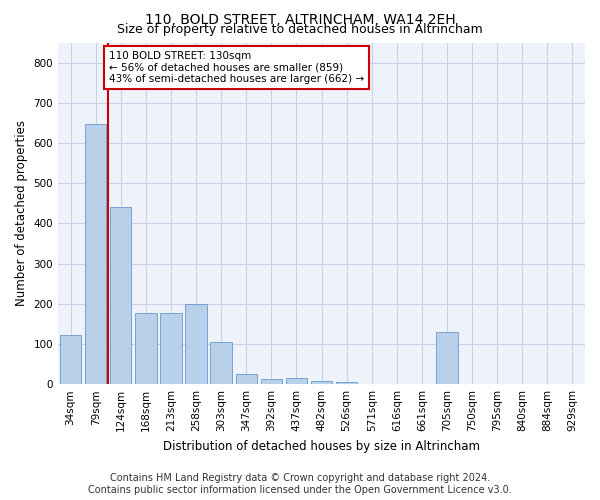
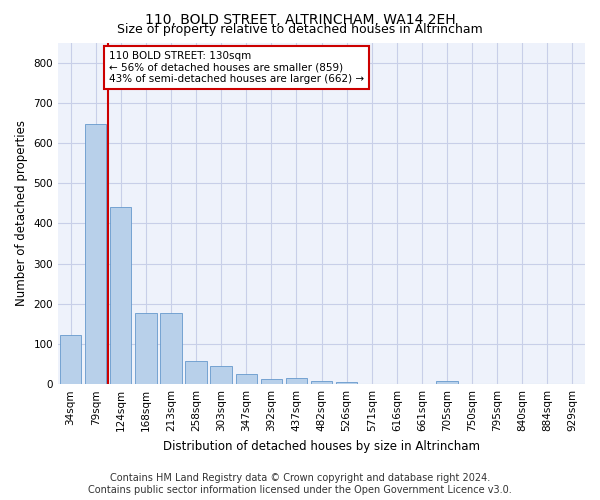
258sqm: 200 -> 58
303sqm: 105 -> 44
705sqm: 130 -> 7
